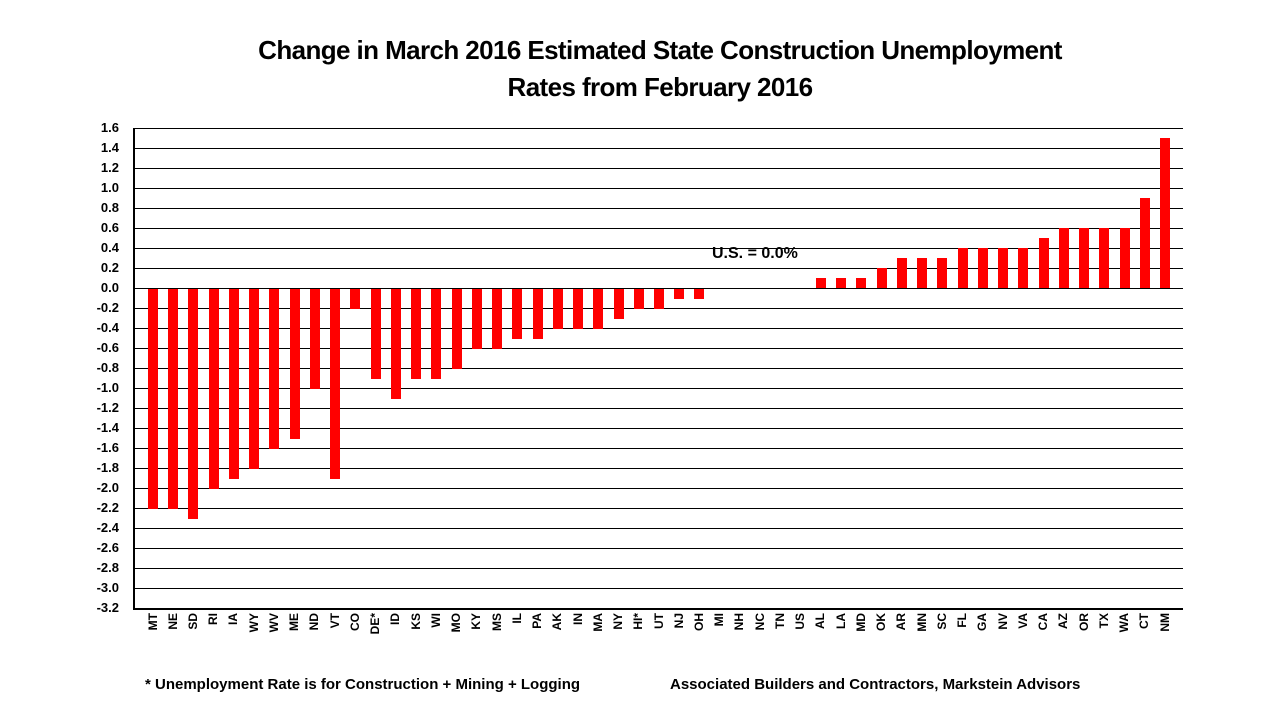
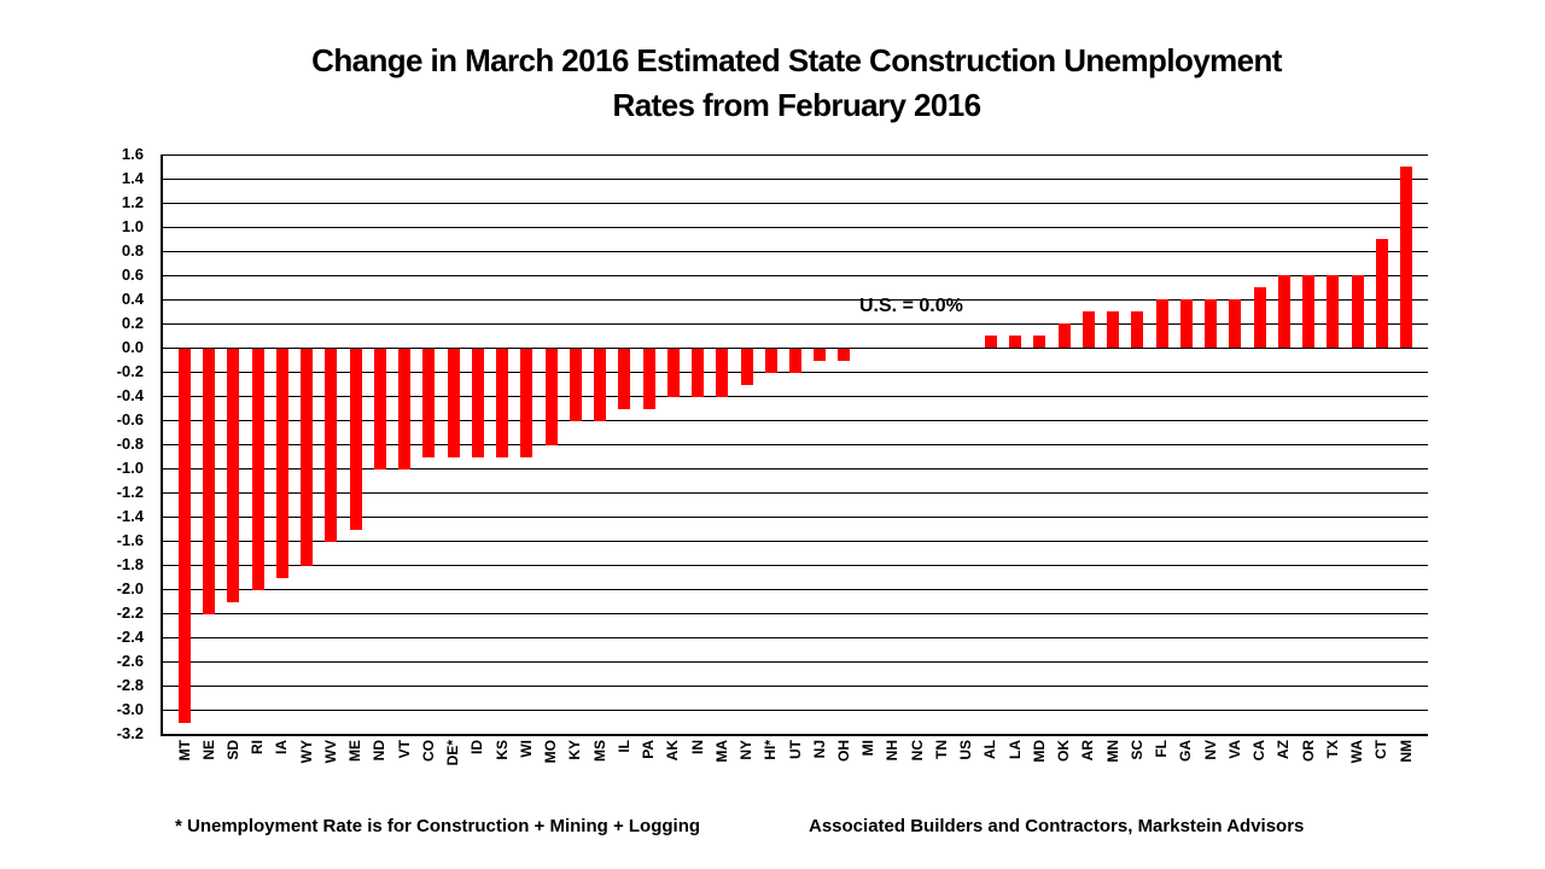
MT: -2.2 -> -3.1
SD: -2.3 -> -2.1
VT: -1.9 -> -1.0
CO: -0.2 -> -0.9
ID: -1.1 -> -0.9
